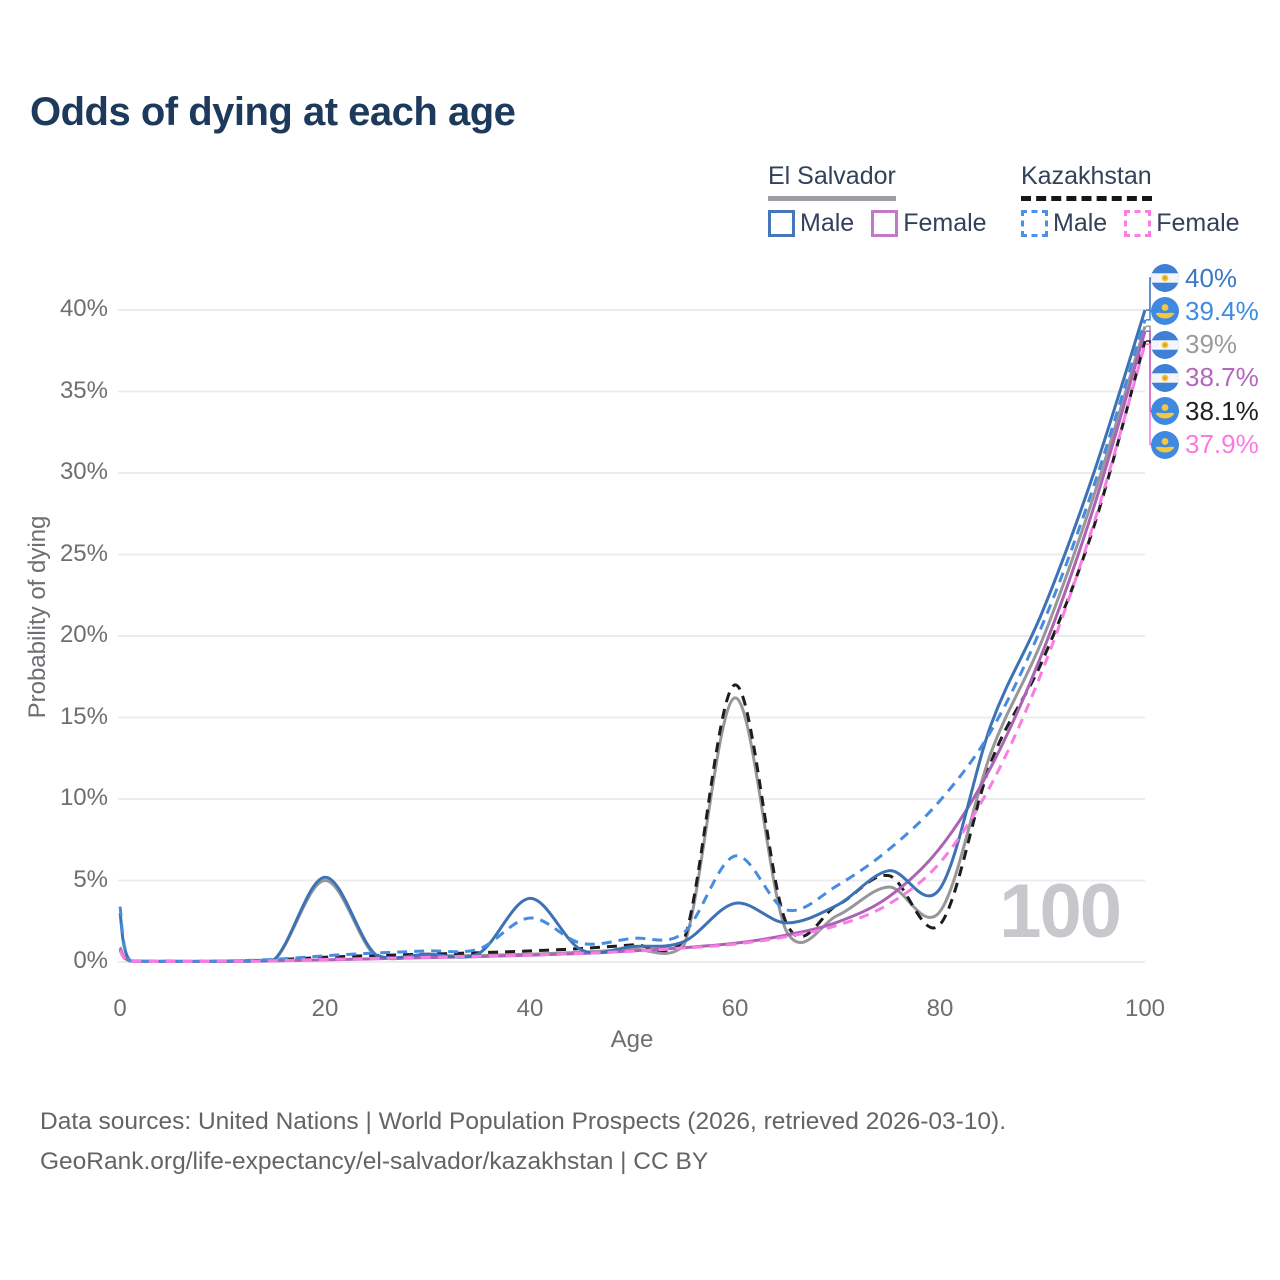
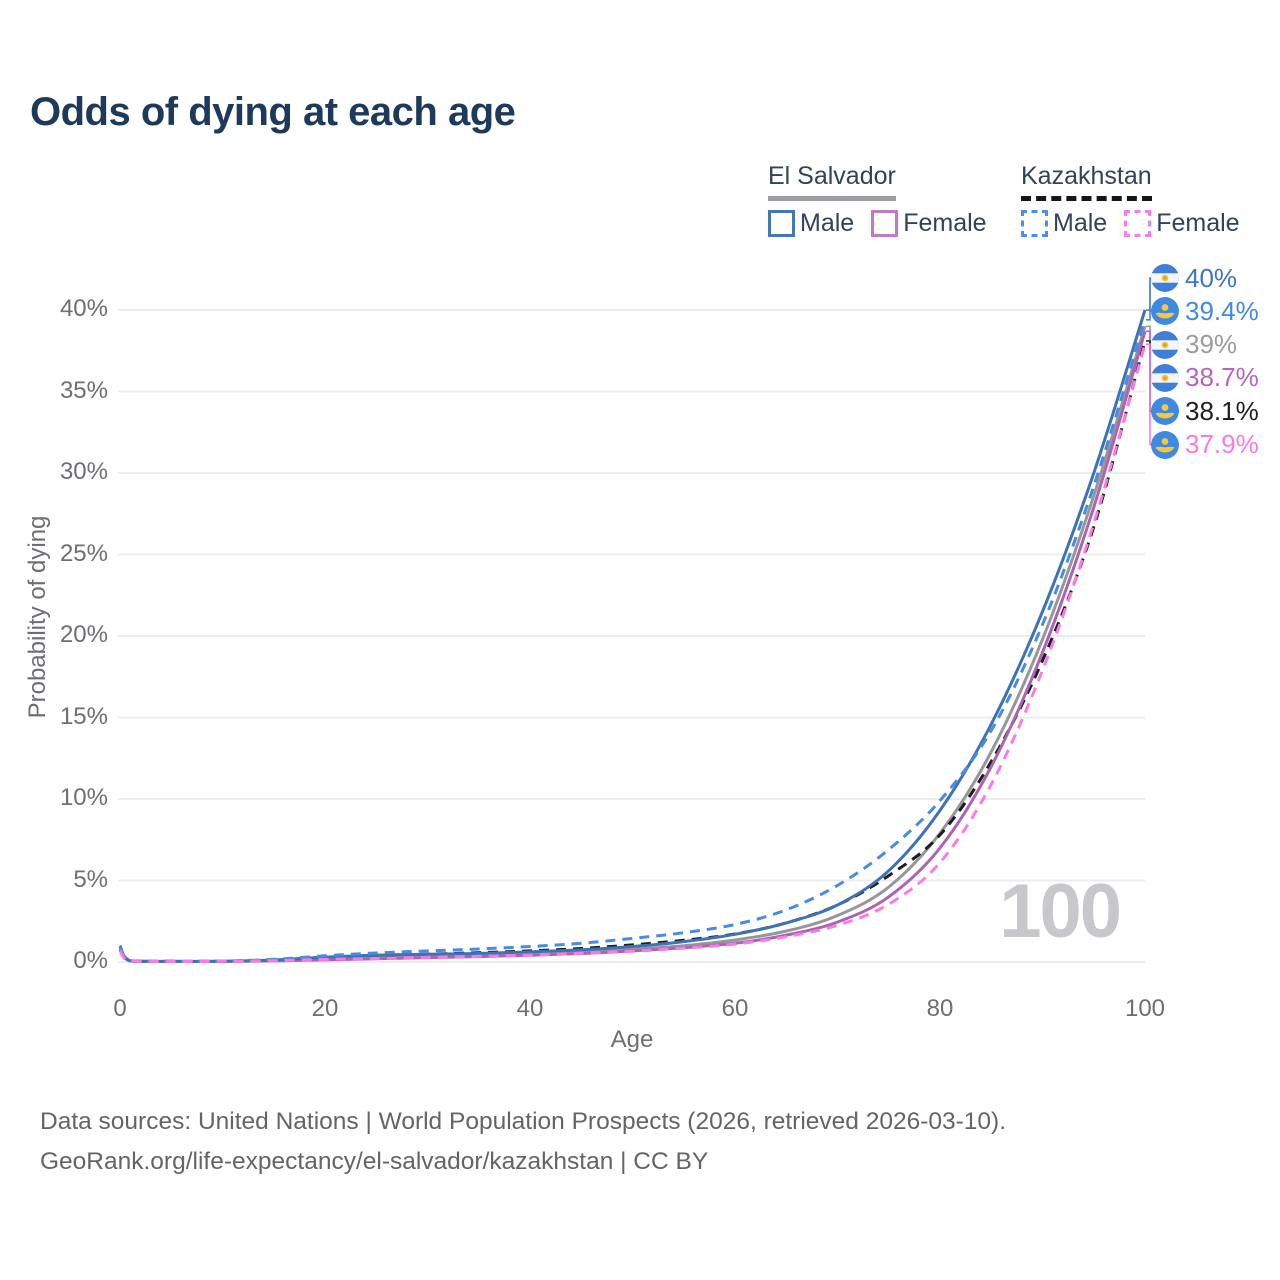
El Salvador Male/0: 3.0% -> 1.0%
Kazakhstan Male/0: 3.4% -> 0.8%
El Salvador Male/20: 5.2% -> 0.3%
El Salvador/20: 5.0% -> 0.2%
El Salvador Male/40: 3.9% -> 0.6%
Kazakhstan Male/40: 2.7% -> 0.9%
El Salvador Male/60: 3.6% -> 1.7%
Kazakhstan Male/60: 6.5% -> 2.3%
El Salvador/60: 16.2% -> 1.4%
Kazakhstan/60: 17.0% -> 1.7%
El Salvador Male/80: 4.5% -> 9.3%
El Salvador/80: 3.1% -> 7.9%
Kazakhstan/80: 2.3% -> 7.8%
